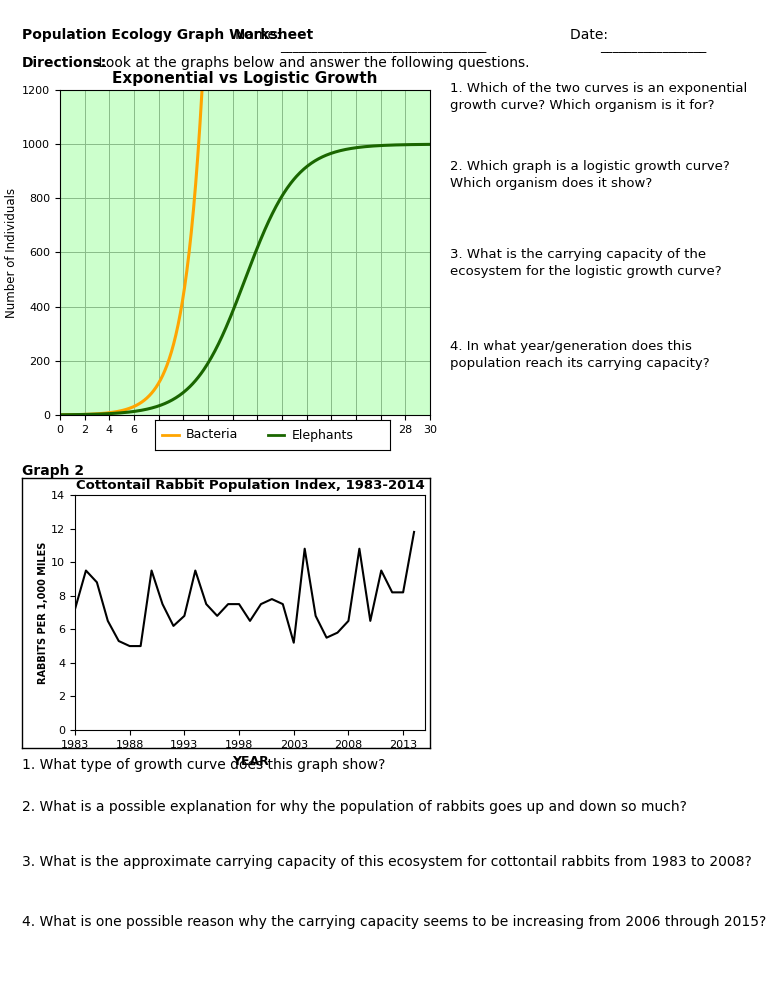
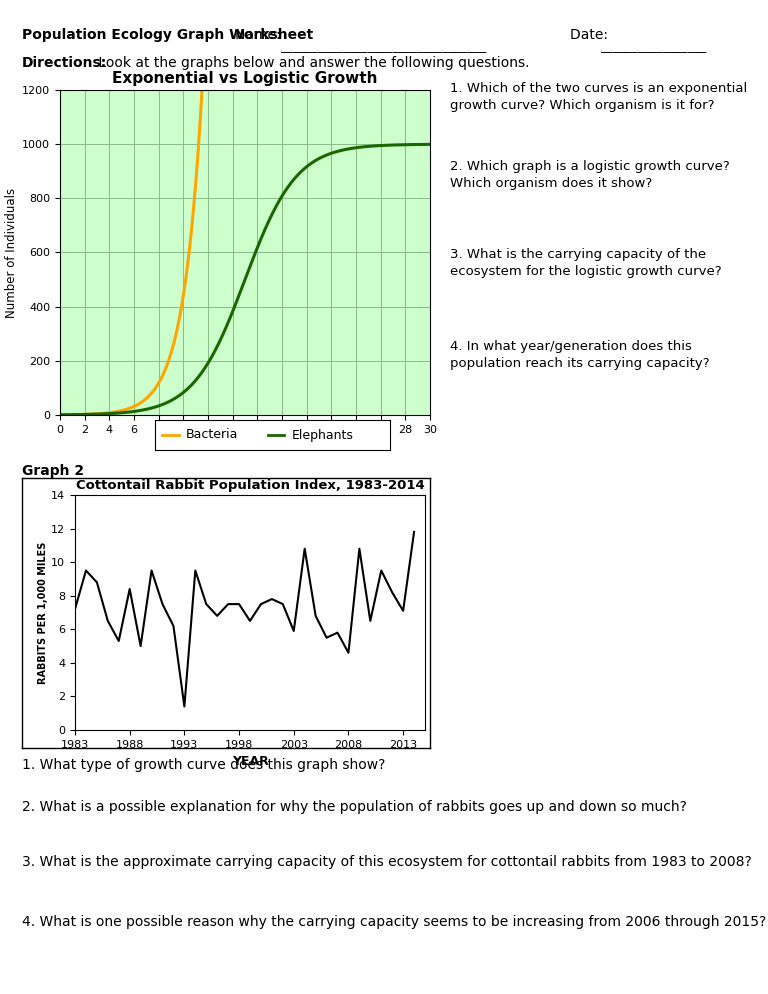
Cottontail Rabbit Population Index, 1983-2014/1988: 5.0 -> 8.4
Cottontail Rabbit Population Index, 1983-2014/1993: 6.8 -> 1.4
Cottontail Rabbit Population Index, 1983-2014/2003: 5.2 -> 5.9
Cottontail Rabbit Population Index, 1983-2014/2008: 6.5 -> 4.6
Cottontail Rabbit Population Index, 1983-2014/2013: 8.2 -> 7.1
